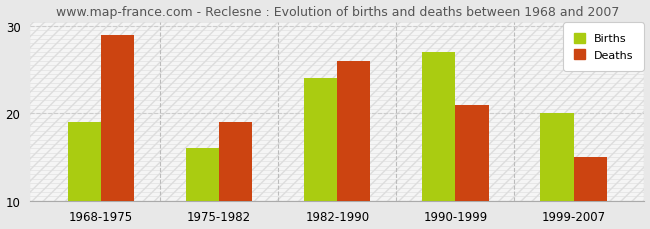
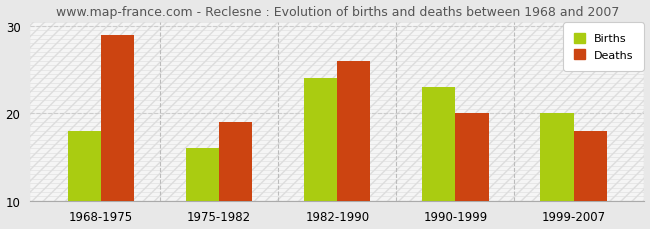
Births/1968-1975: 19 -> 18
Births/1990-1999: 27 -> 23
Deaths/1990-1999: 21 -> 20
Deaths/1999-2007: 15 -> 18
